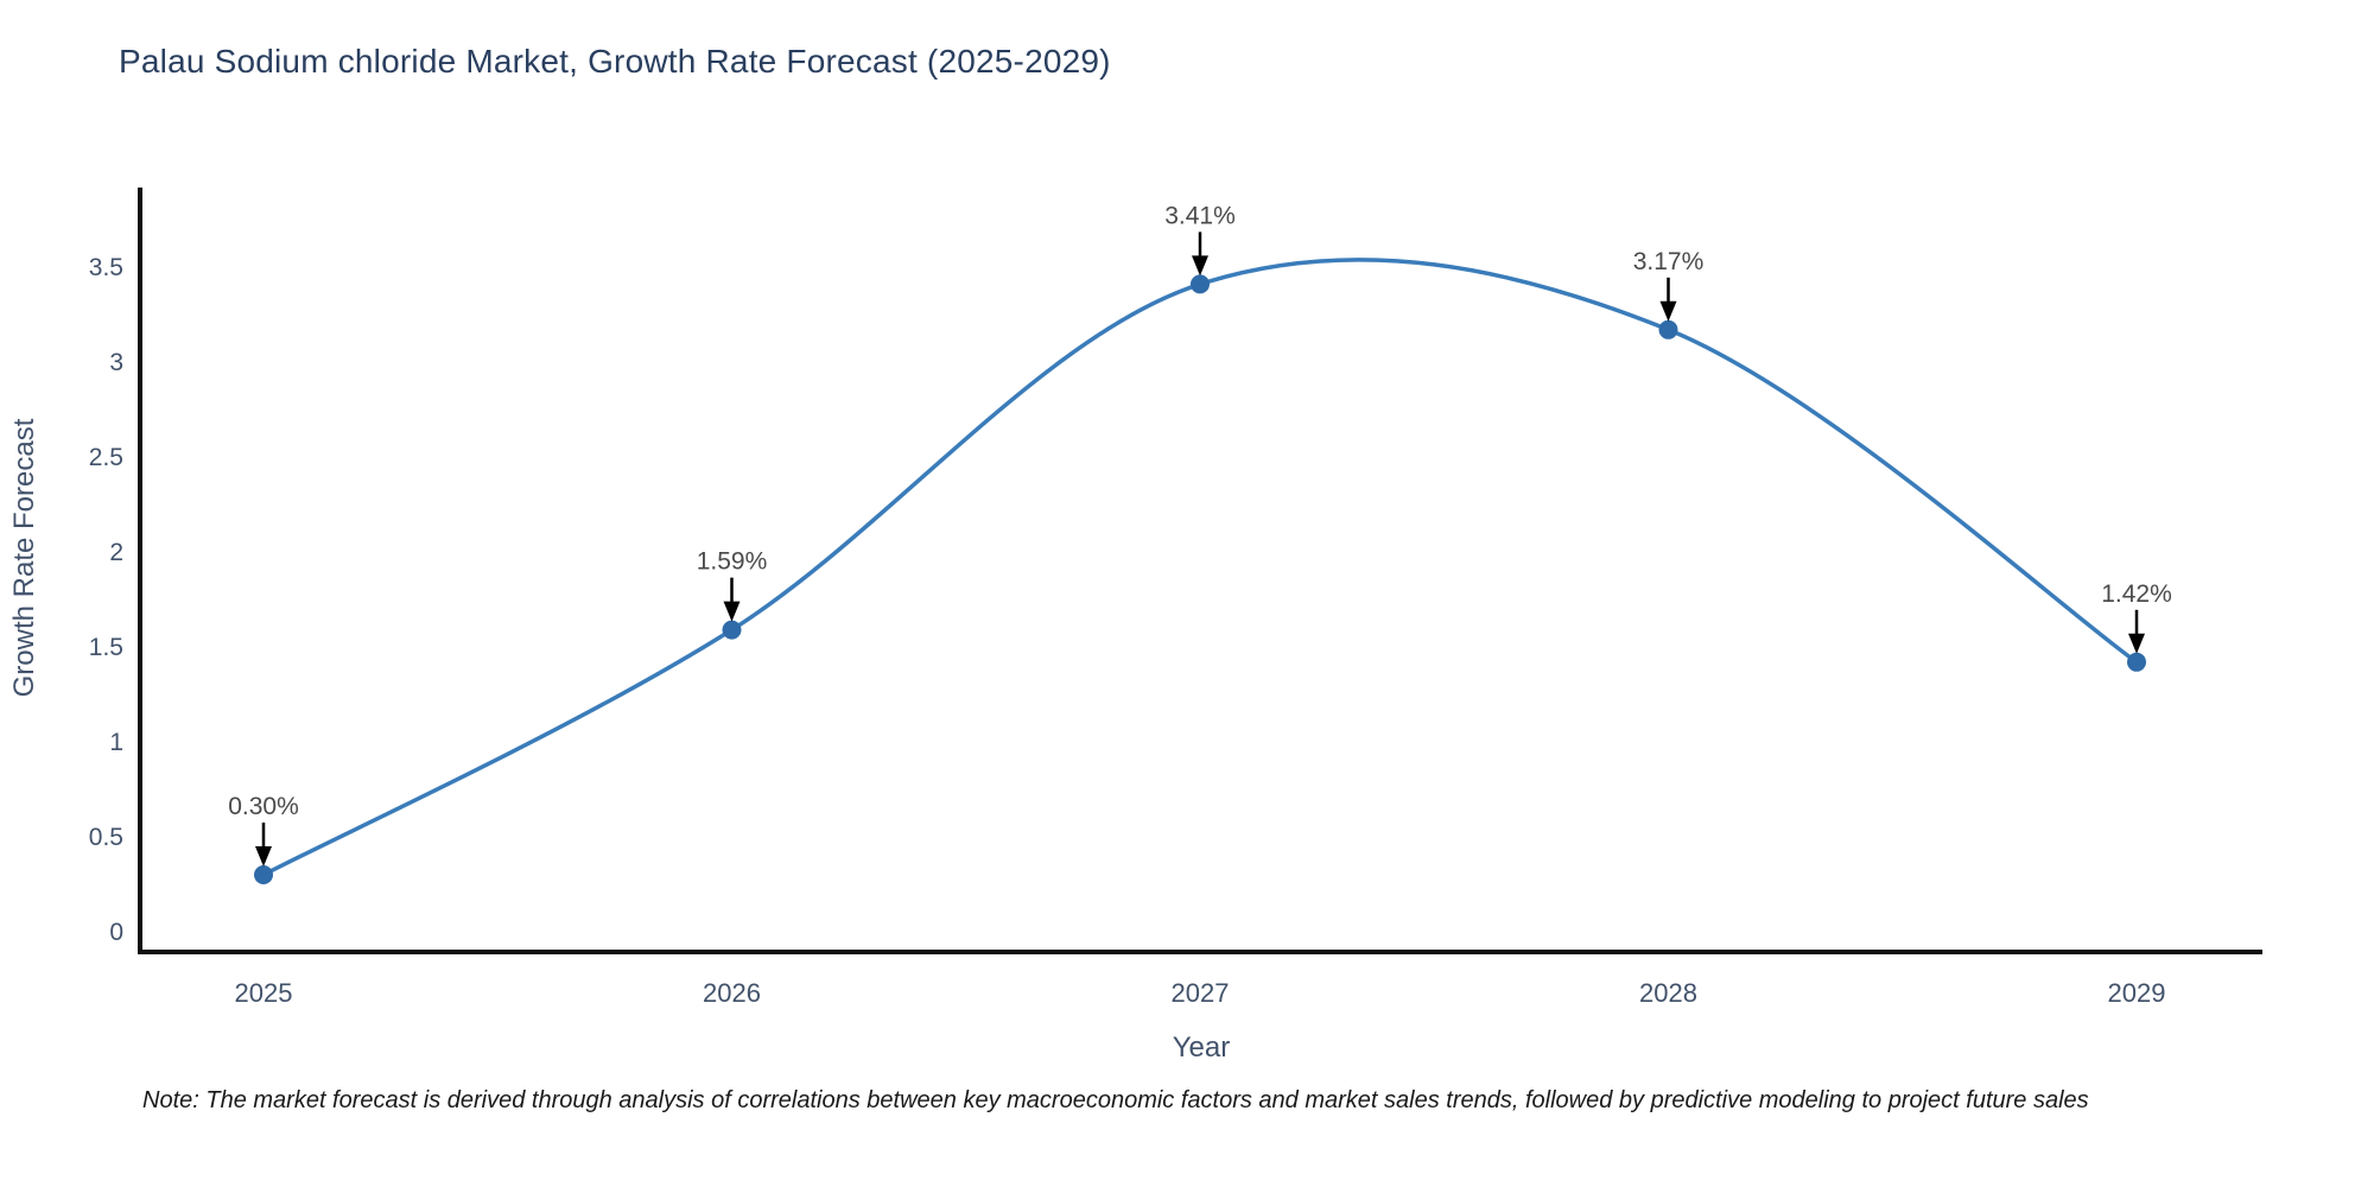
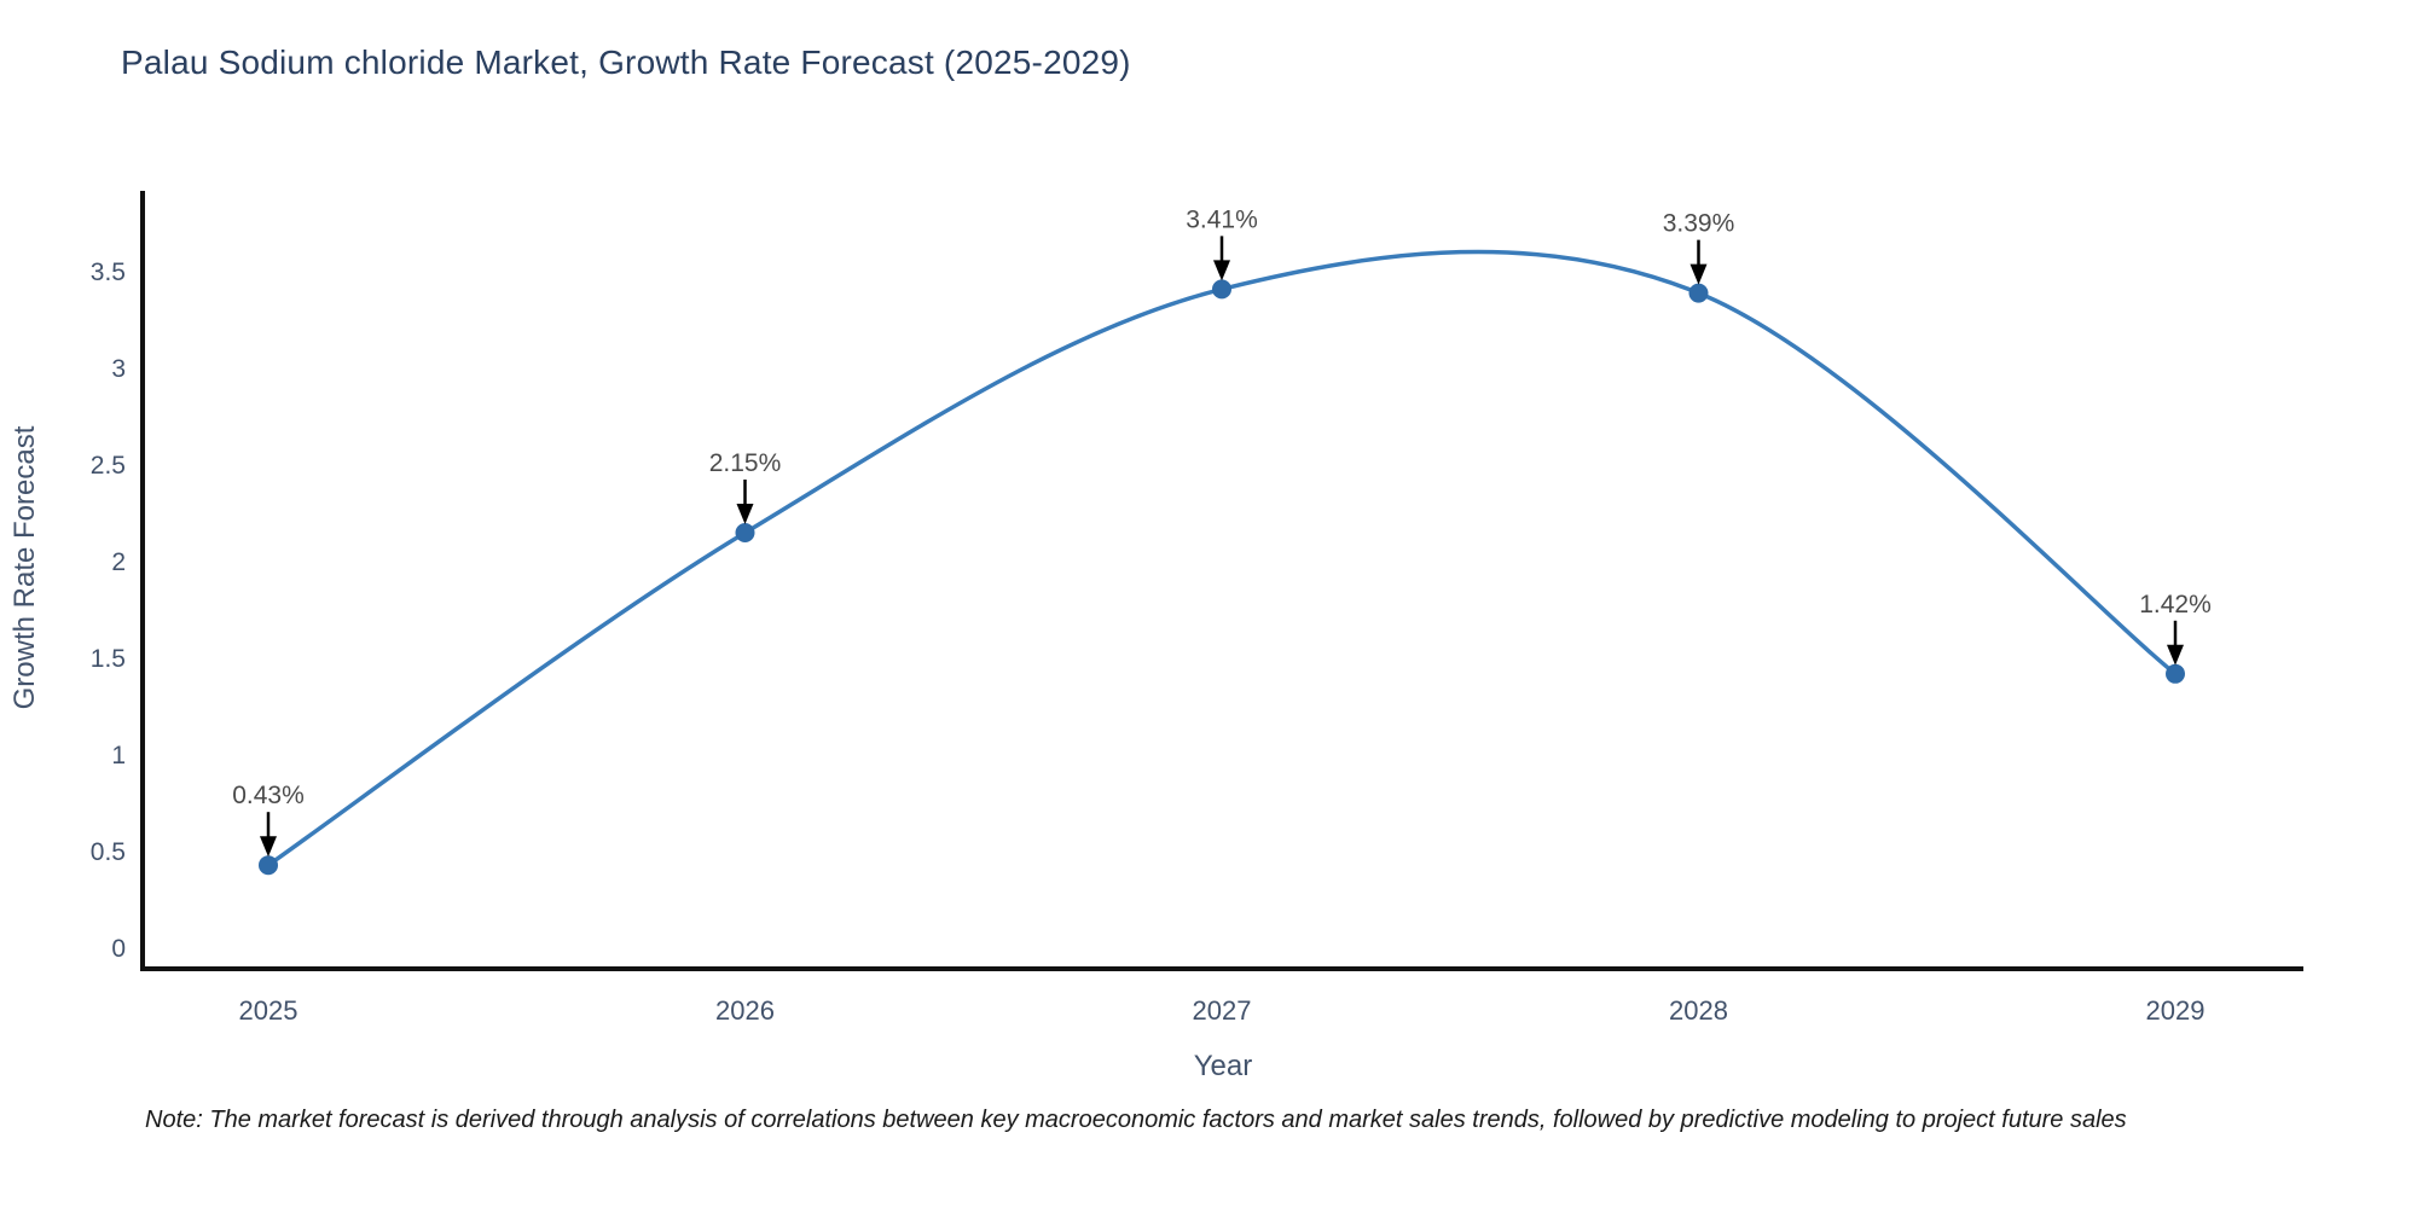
2025: 0.30% -> 0.43%
2026: 1.59% -> 2.15%
2028: 3.17% -> 3.39%
